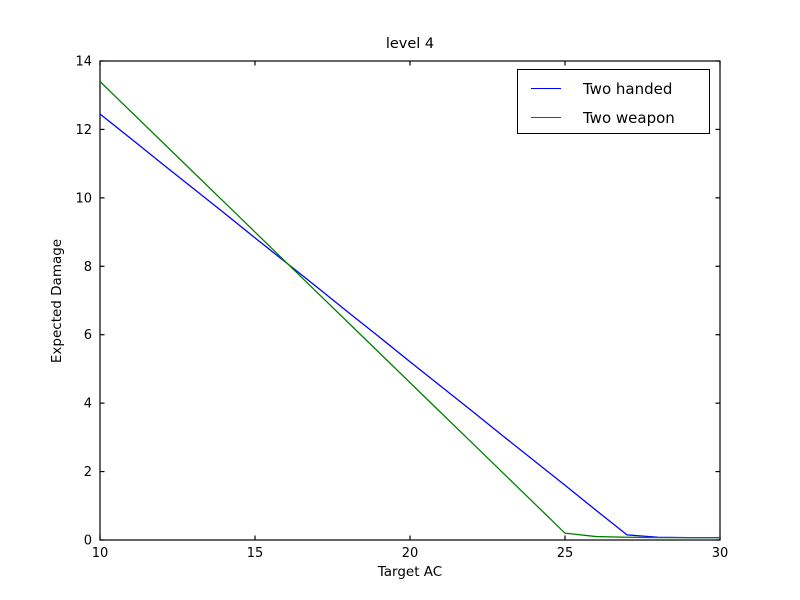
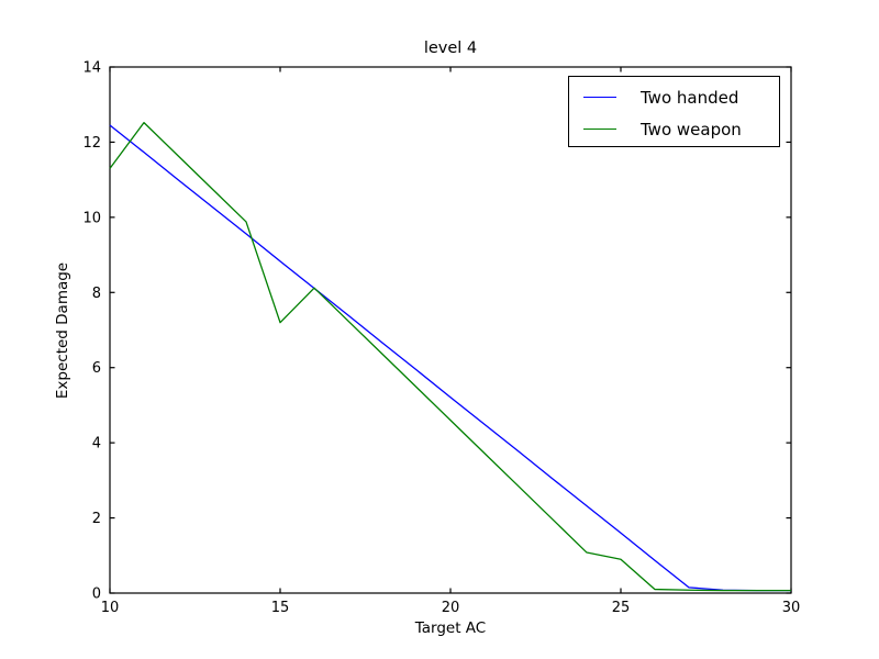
Two weapon/10: 13.4 -> 11.3
Two weapon/15: 9.0 -> 7.2
Two weapon/25: 0.2 -> 0.9
